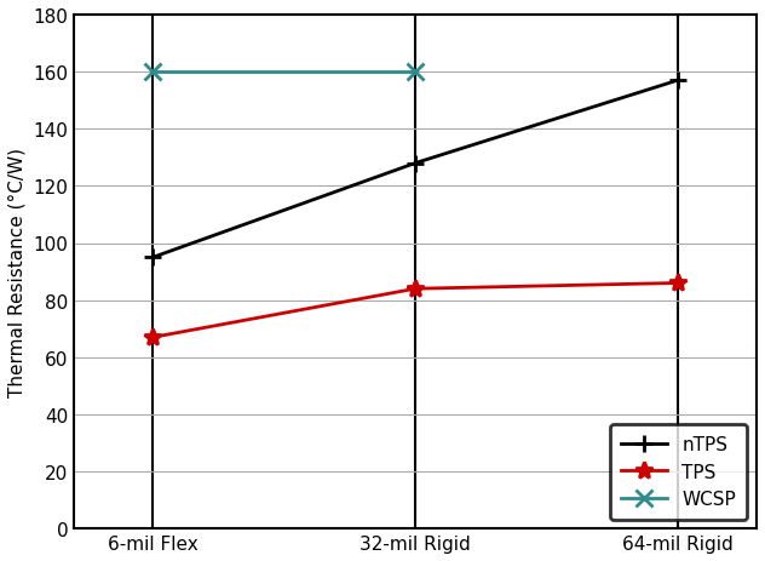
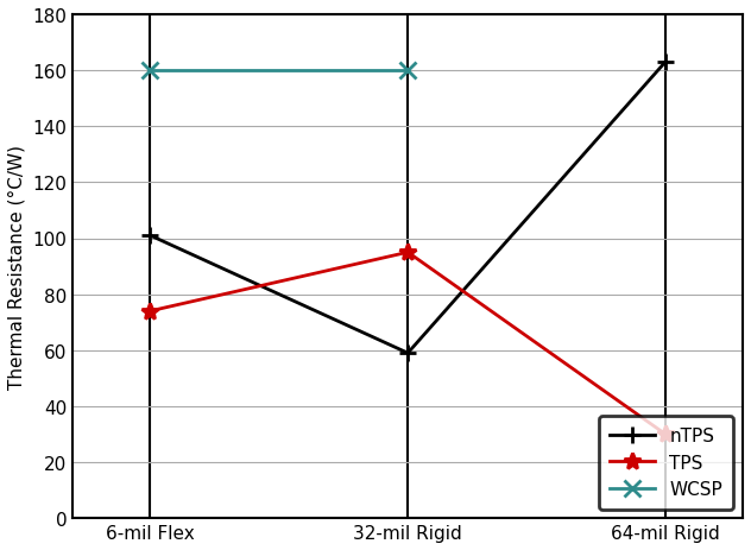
nTPS/6-mil Flex: 95 -> 101
TPS/6-mil Flex: 67 -> 74
nTPS/32-mil Rigid: 128 -> 59
TPS/32-mil Rigid: 84 -> 95
nTPS/64-mil Rigid: 157 -> 163
TPS/64-mil Rigid: 86 -> 30
